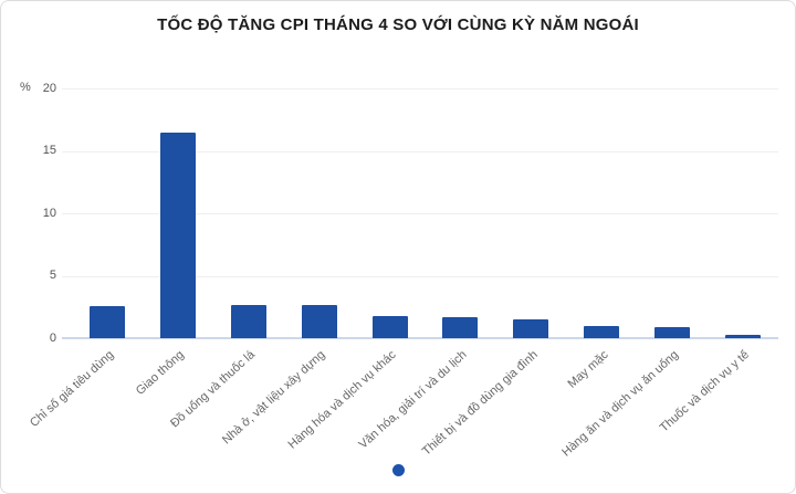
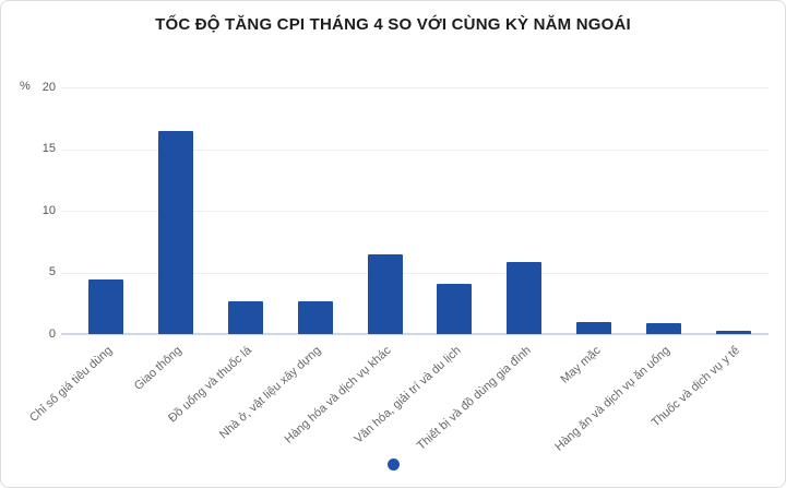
Chỉ số giá tiêu dùng: 2.6 -> 4.4
Hàng hóa và dịch vụ khác: 1.8 -> 6.5
Văn hóa, giải trí và du lịch: 1.7 -> 4.1
Thiết bị và đồ dùng gia đình: 1.5 -> 5.8
